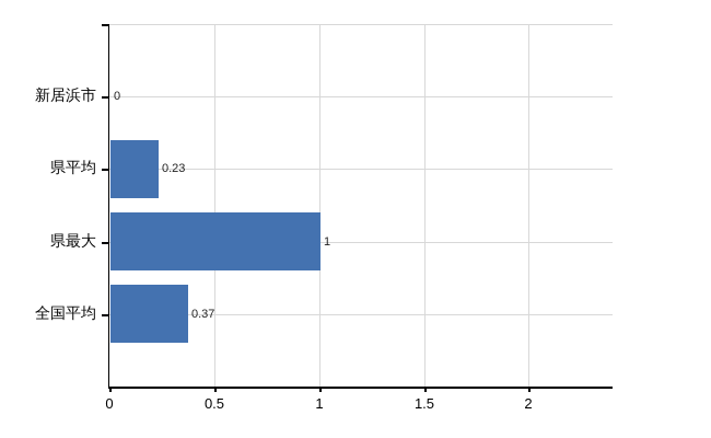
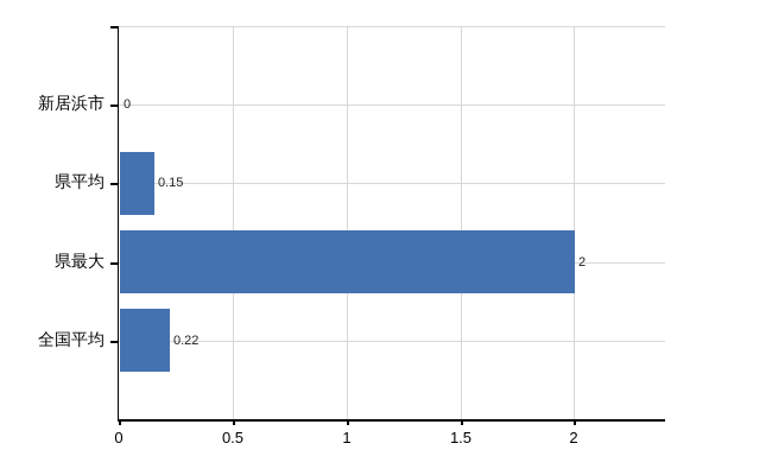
県平均: 0.23 -> 0.15
県最大: 1 -> 2
全国平均: 0.37 -> 0.22
